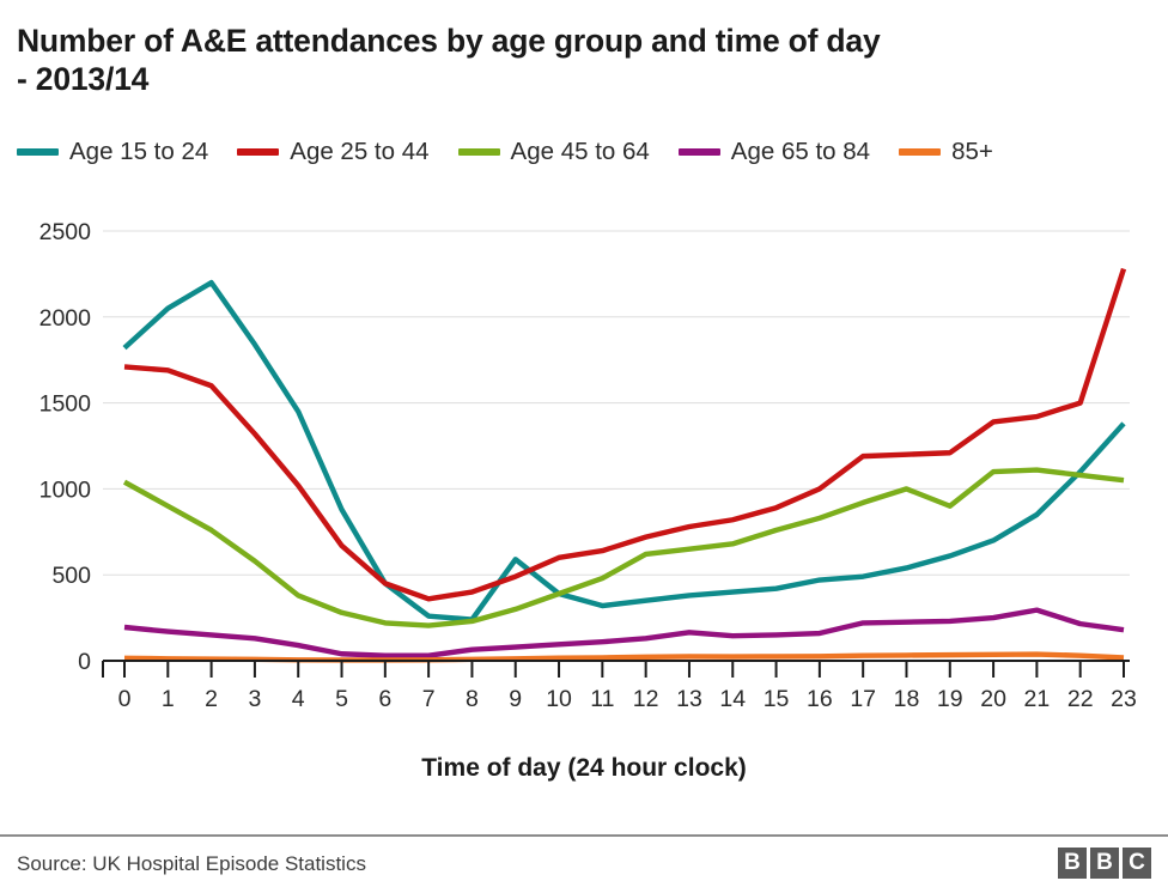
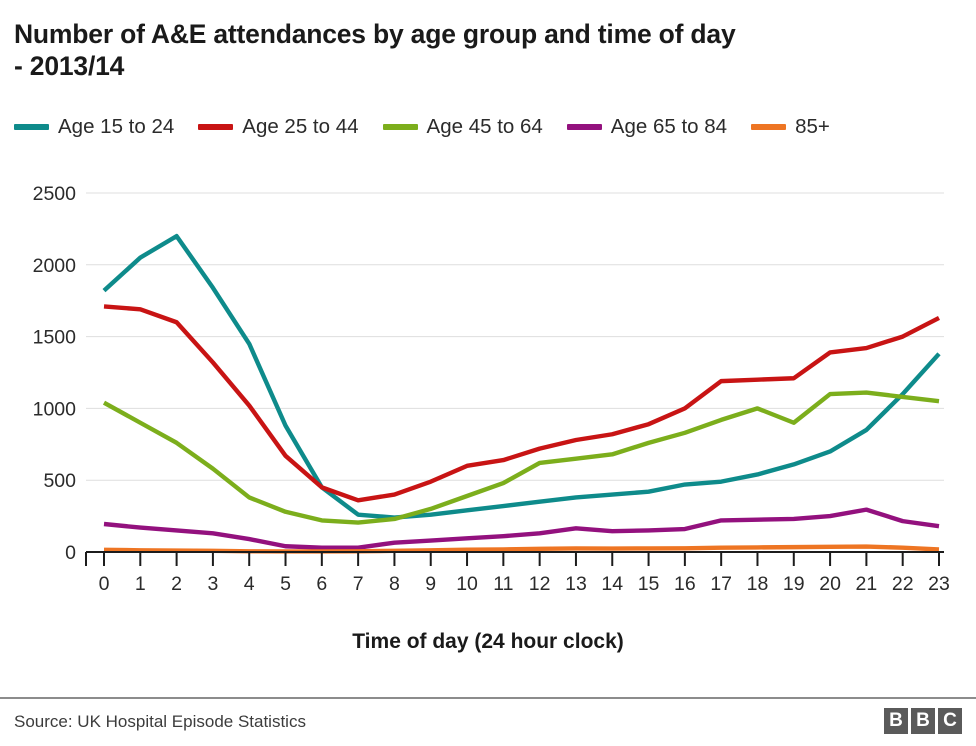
Age 15 to 24/9: 590 -> 260
Age 15 to 24/10: 390 -> 290
Age 25 to 44/23: 2280 -> 1630
